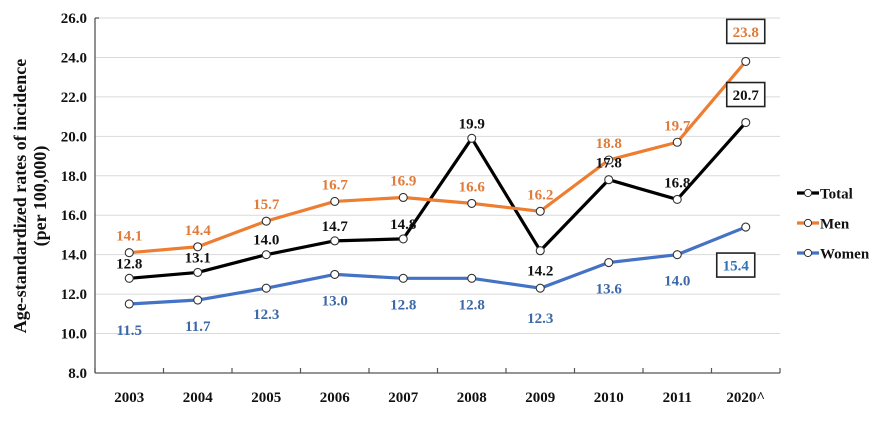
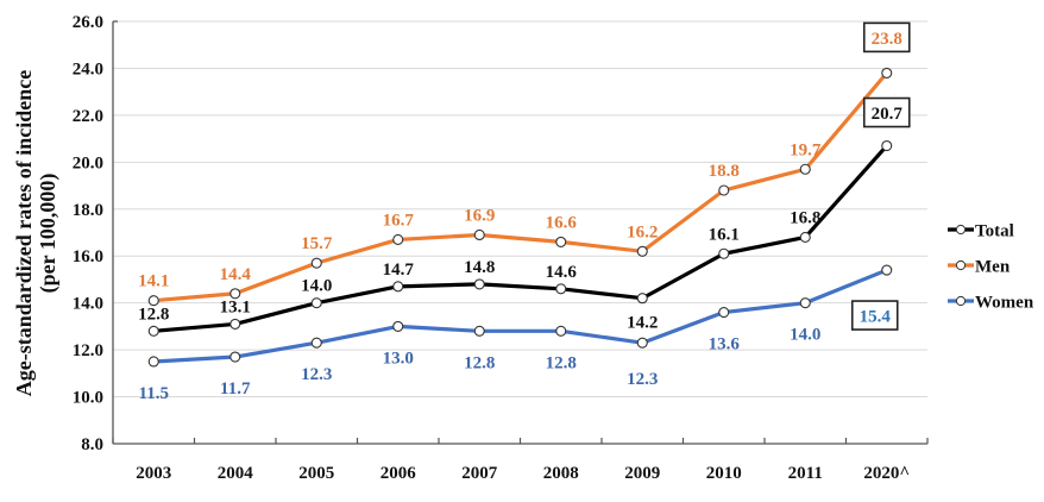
Total/2008: 19.9 -> 14.6
Total/2010: 17.8 -> 16.1
